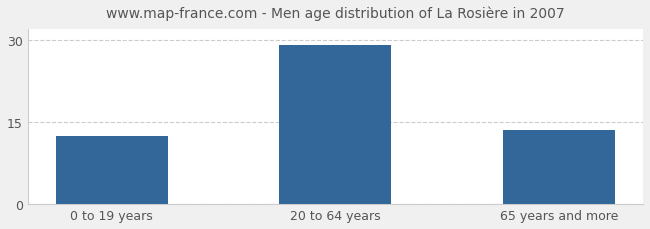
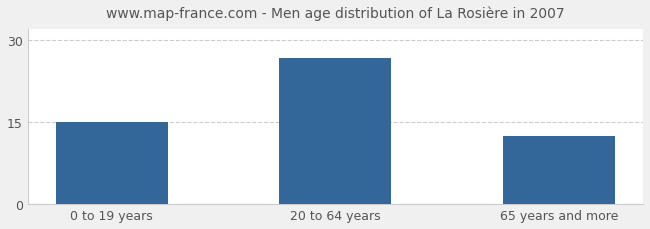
0 to 19 years: 12.5 -> 15.0
20 to 64 years: 29.0 -> 26.6
65 years and more: 13.5 -> 12.4
